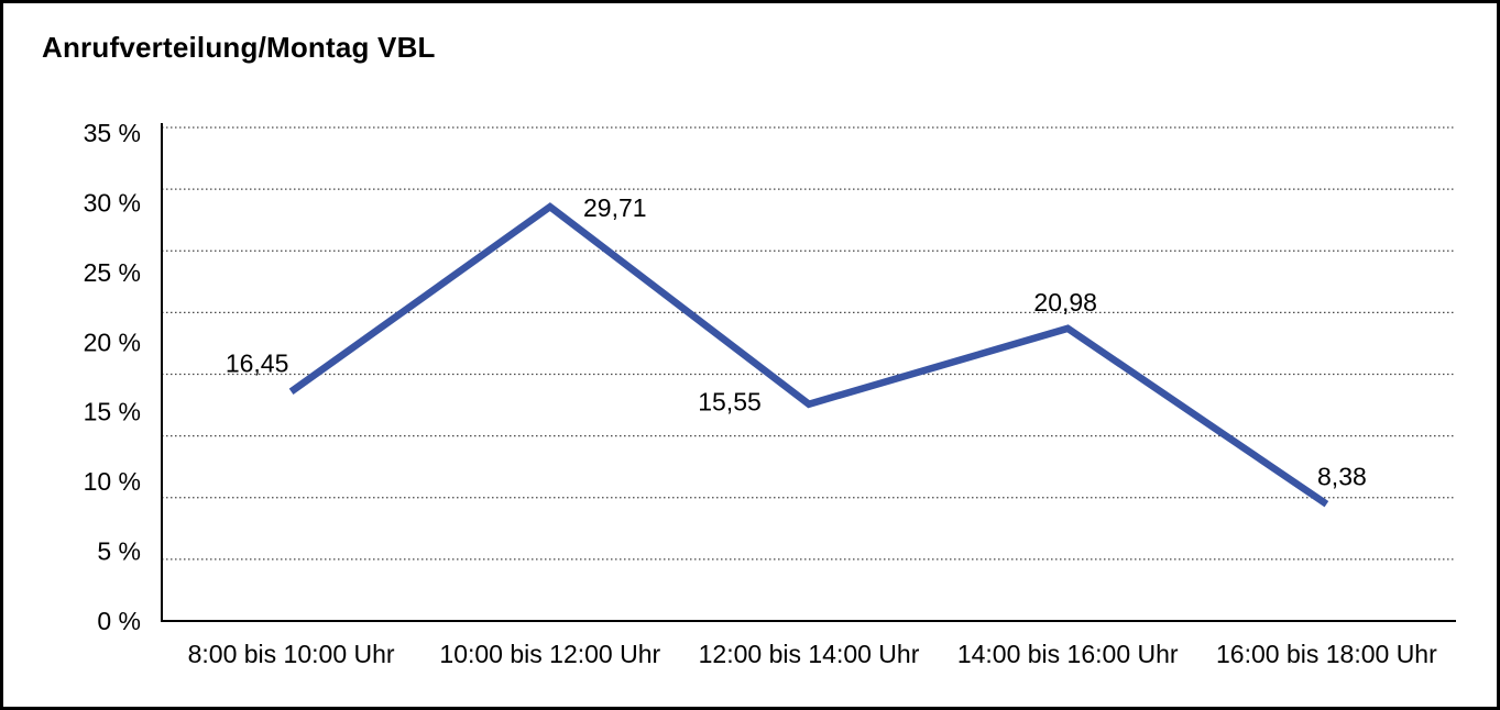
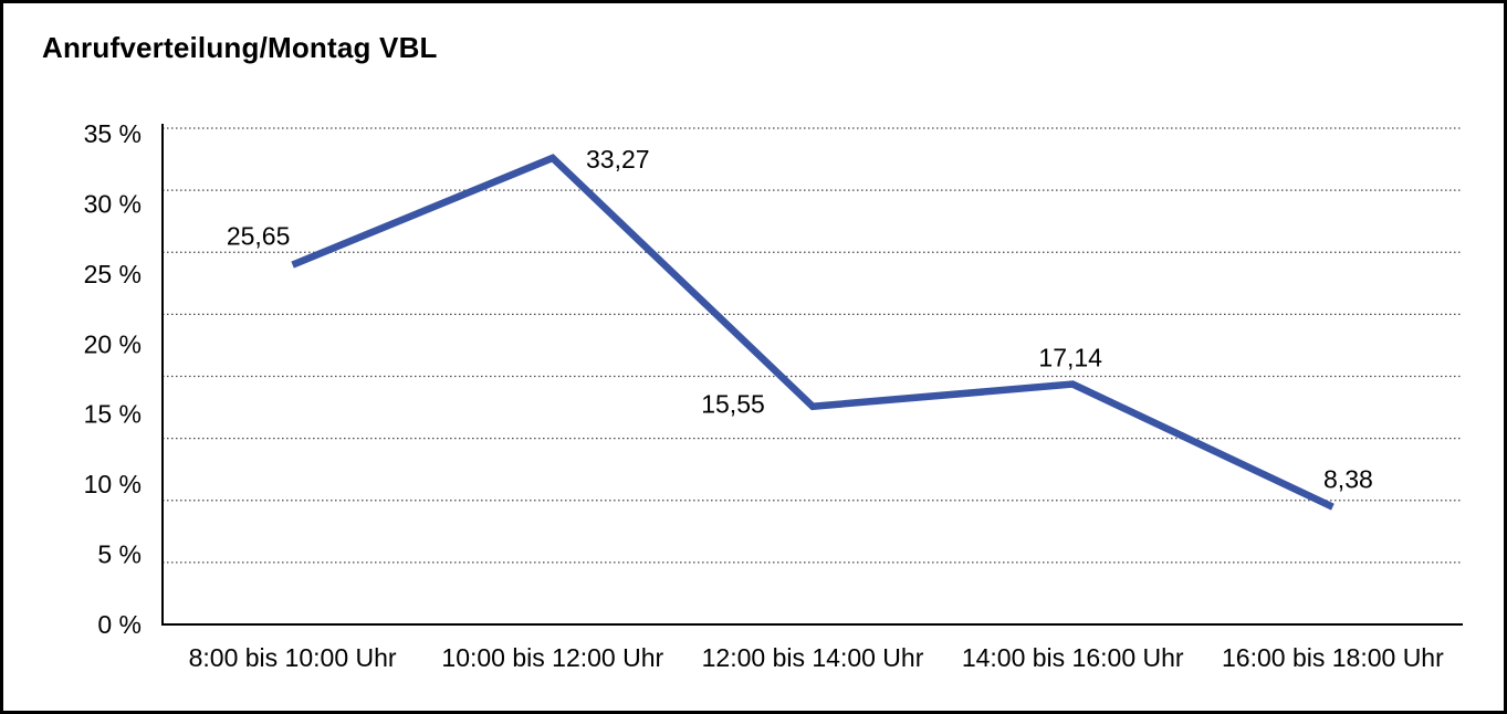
8:00 bis 10:00 Uhr: 16,45 -> 25,65
10:00 bis 12:00 Uhr: 29,71 -> 33,27
14:00 bis 16:00 Uhr: 20,98 -> 17,14
